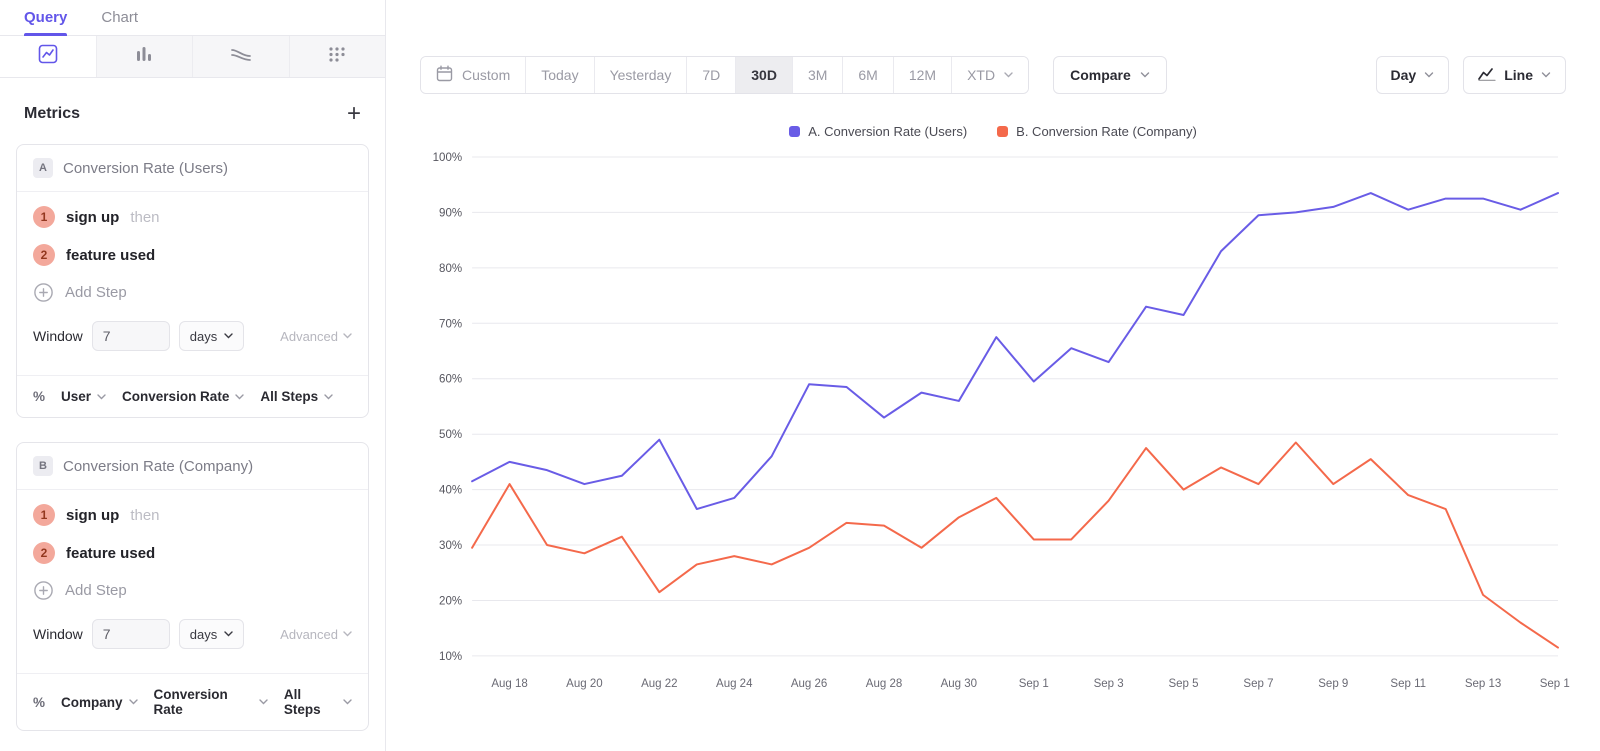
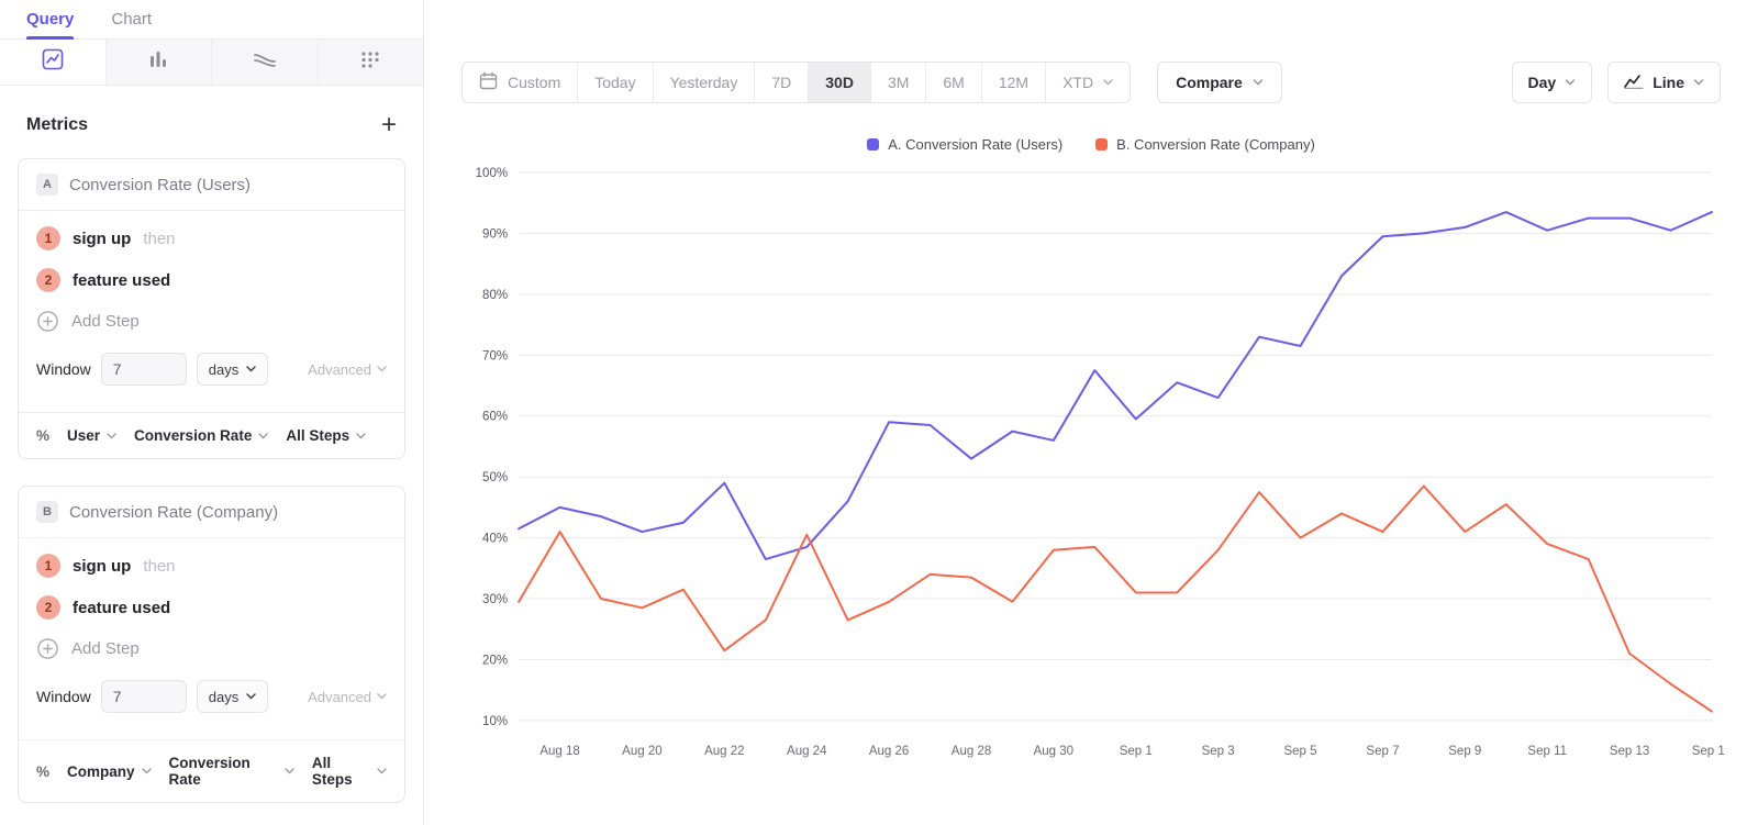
B. Conversion Rate (Company)/Aug 24: 28% -> 40%
B. Conversion Rate (Company)/Aug 30: 35% -> 38%
